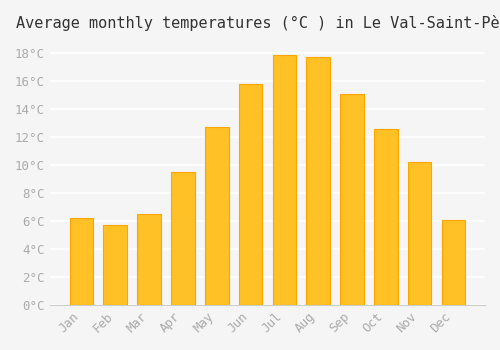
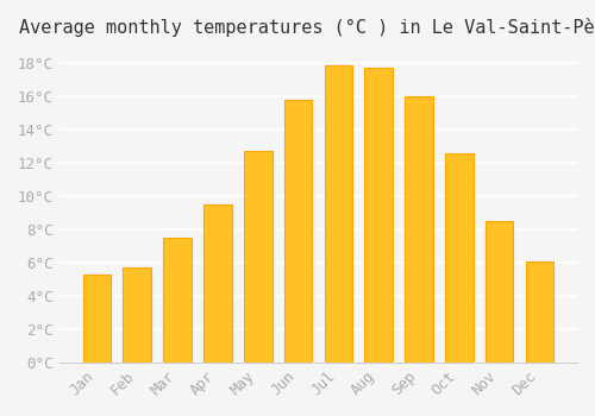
Jan: 6.2°C -> 5.3°C
Mar: 6.5°C -> 7.5°C
Sep: 15.1°C -> 16.0°C
Nov: 10.2°C -> 8.5°C
